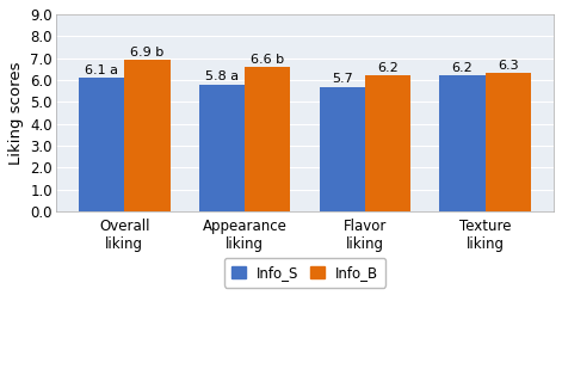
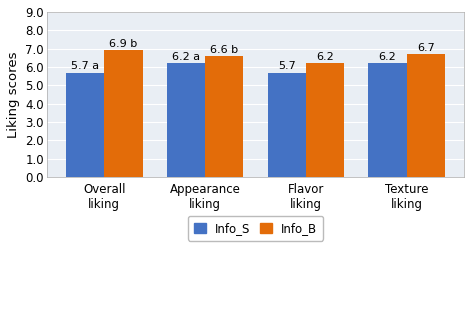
Info_S/Overall liking: 6.1 -> 5.7
Info_S/Appearance liking: 5.8 -> 6.2
Info_B/Texture liking: 6.3 -> 6.7
